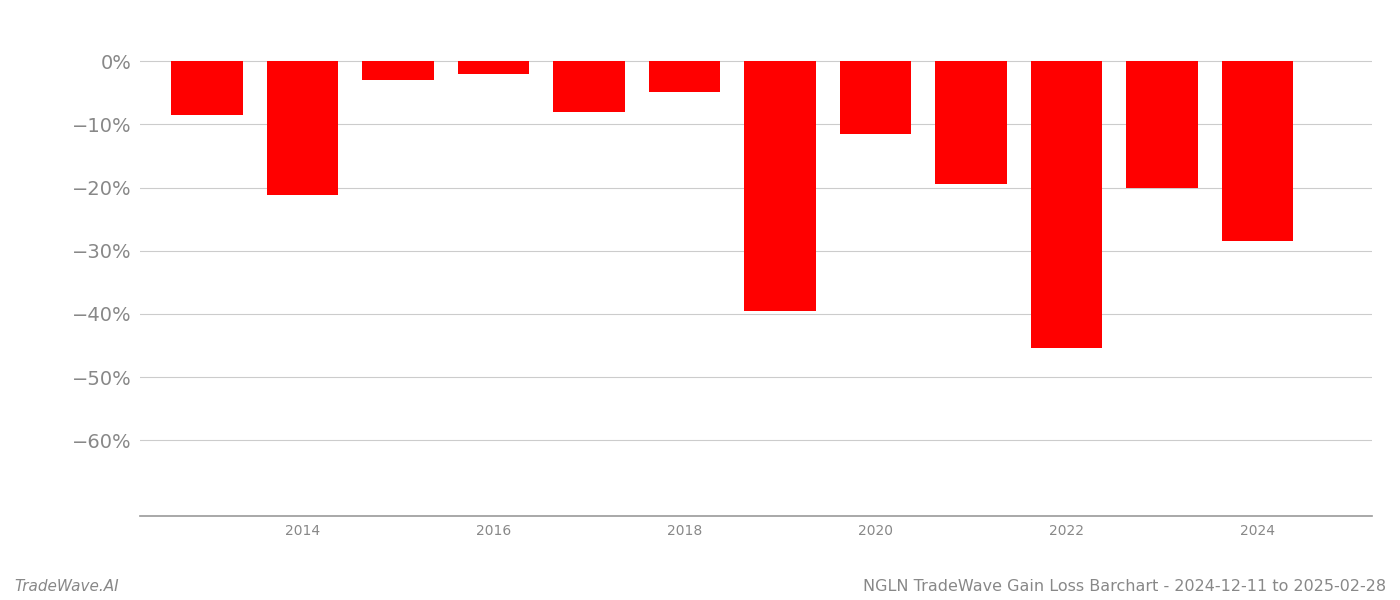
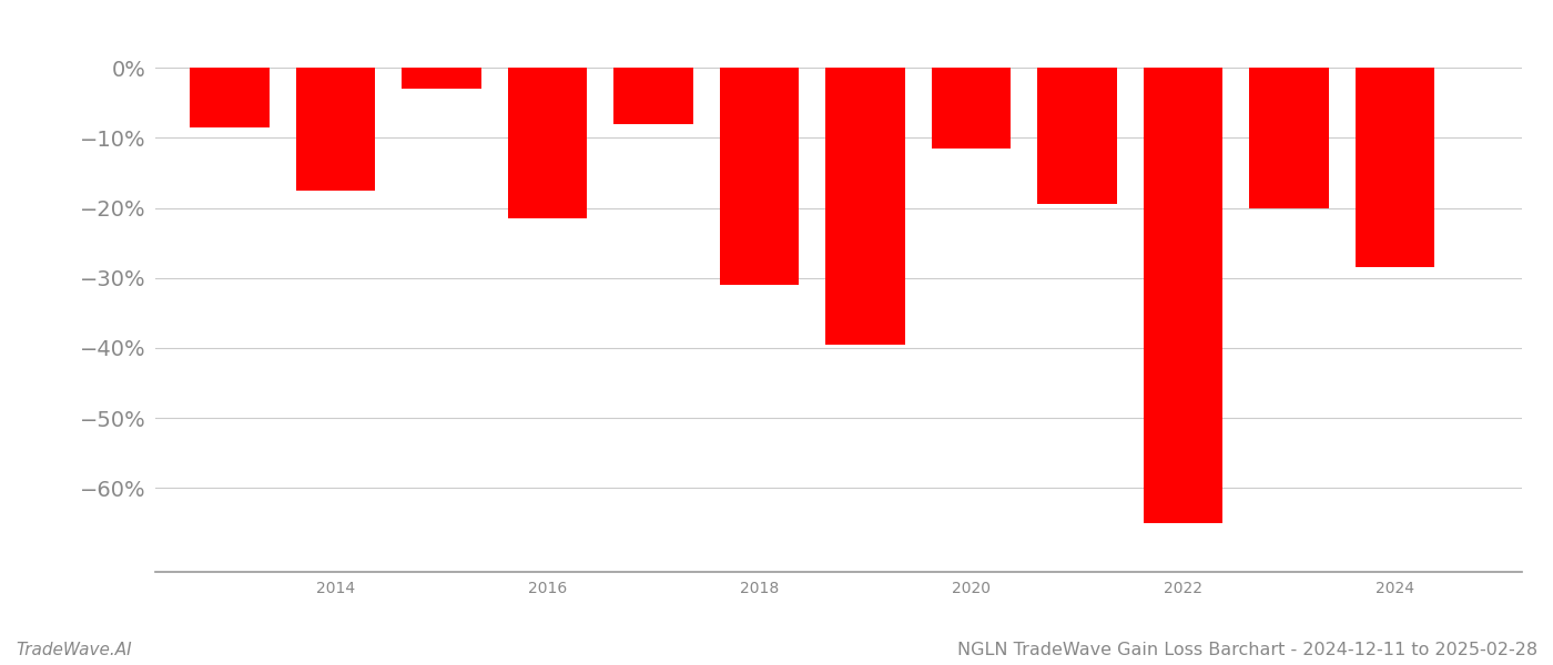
2014: -21.2% -> -17.5%
2016: -2.0% -> -21.5%
2018: -4.8% -> -31.0%
2022: -45.4% -> -65.0%
